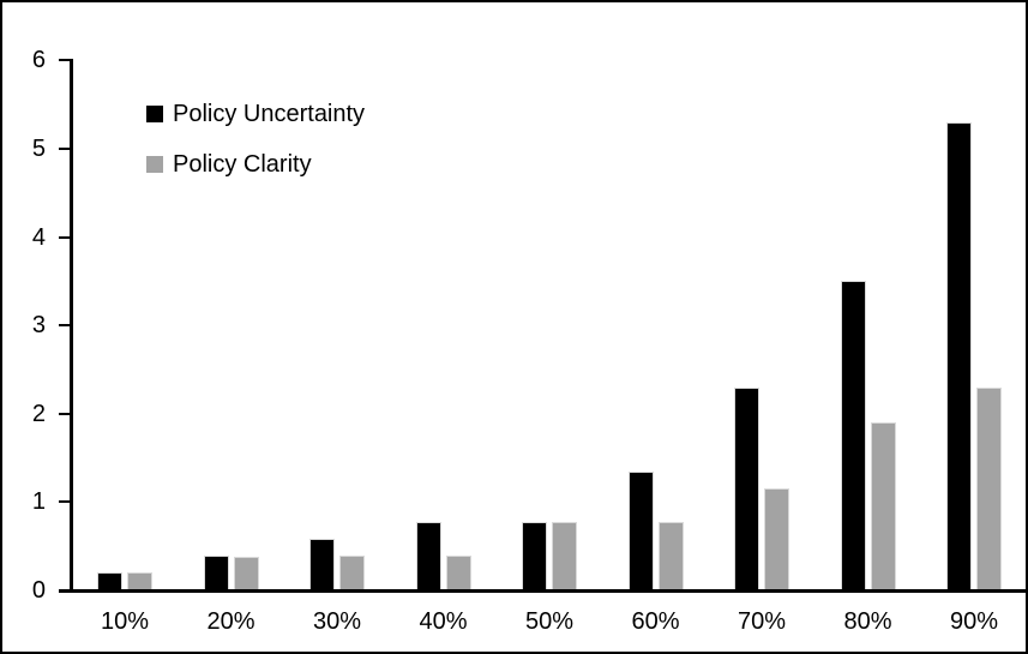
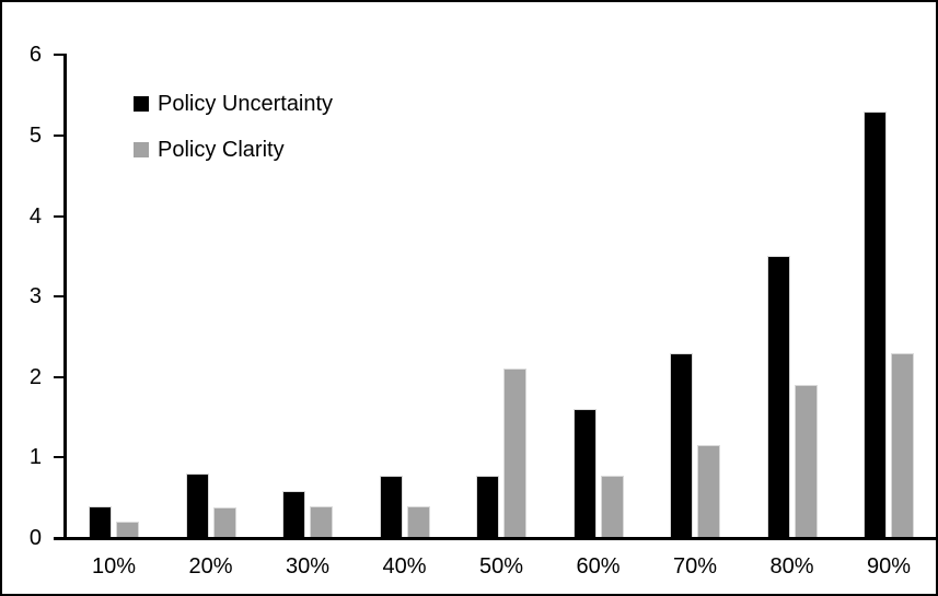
Policy Uncertainty/10%: 0.2 -> 0.4
Policy Uncertainty/20%: 0.4 -> 0.8
Policy Clarity/50%: 0.8 -> 2.1
Policy Uncertainty/60%: 1.3 -> 1.6
